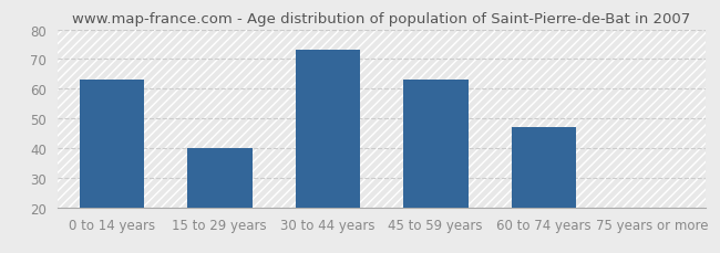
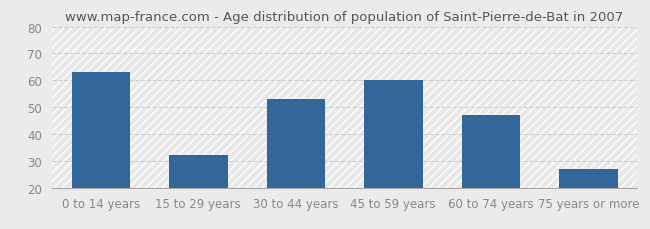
15 to 29 years: 40 -> 32
30 to 44 years: 73 -> 53
45 to 59 years: 63 -> 60
75 years or more: 20 -> 27
